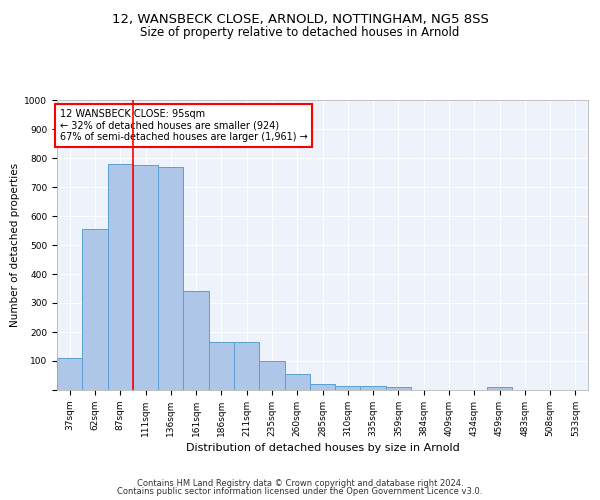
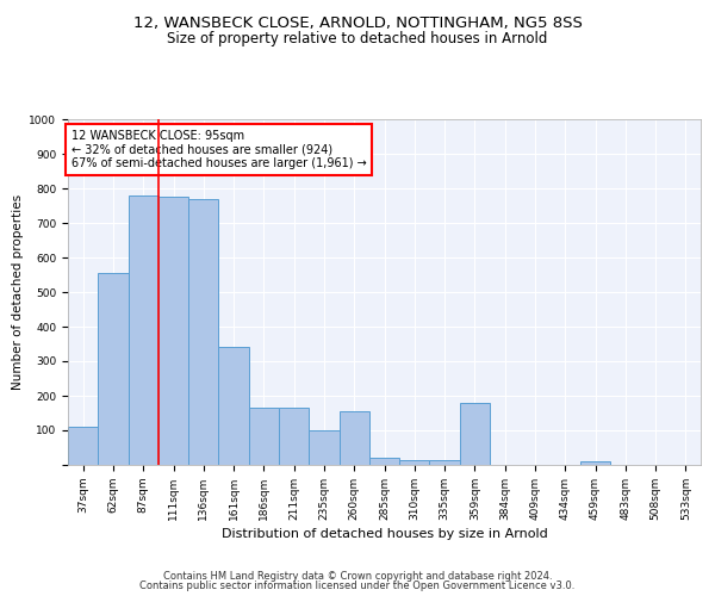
260sqm: 55 -> 155
359sqm: 10 -> 180
